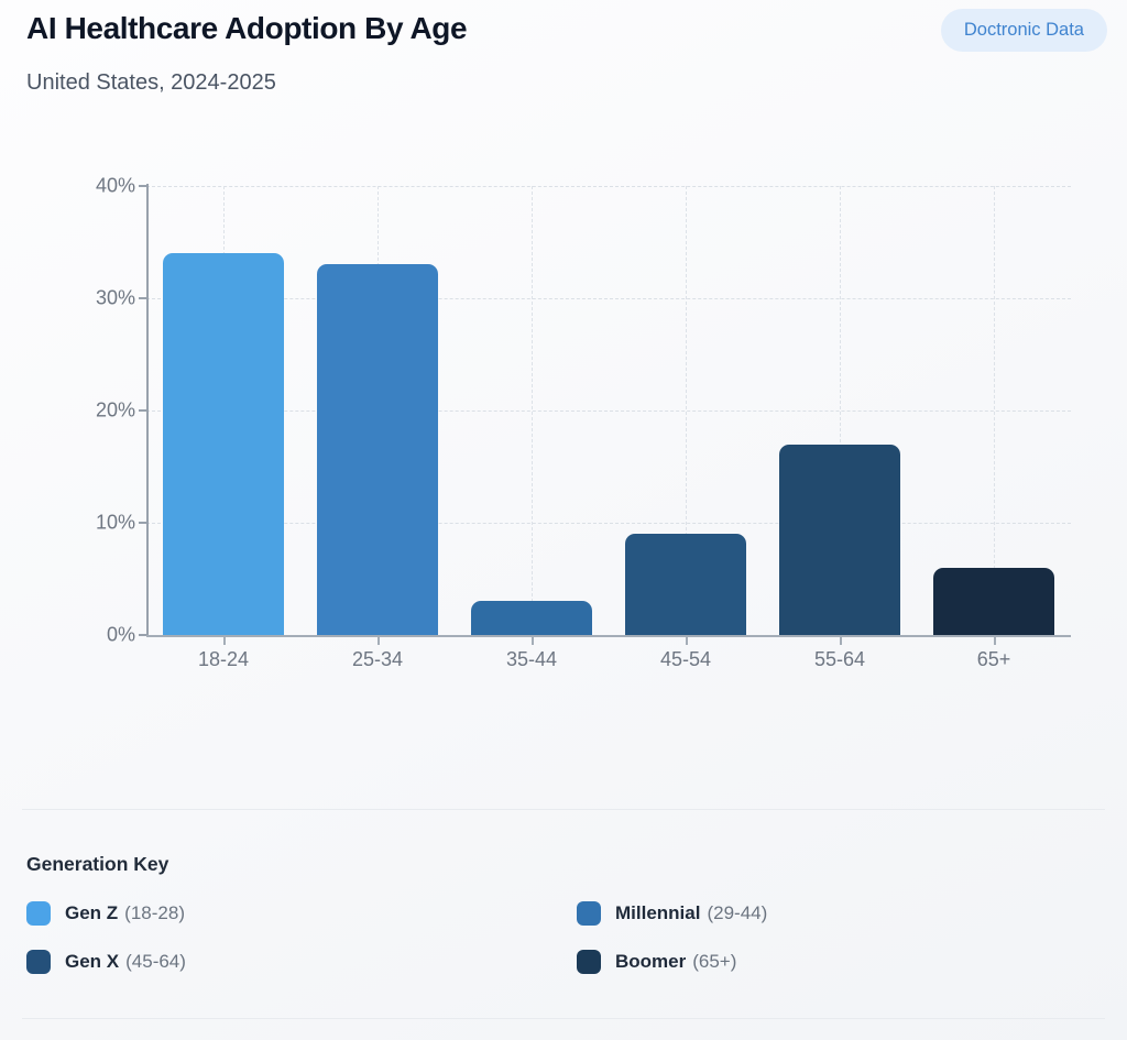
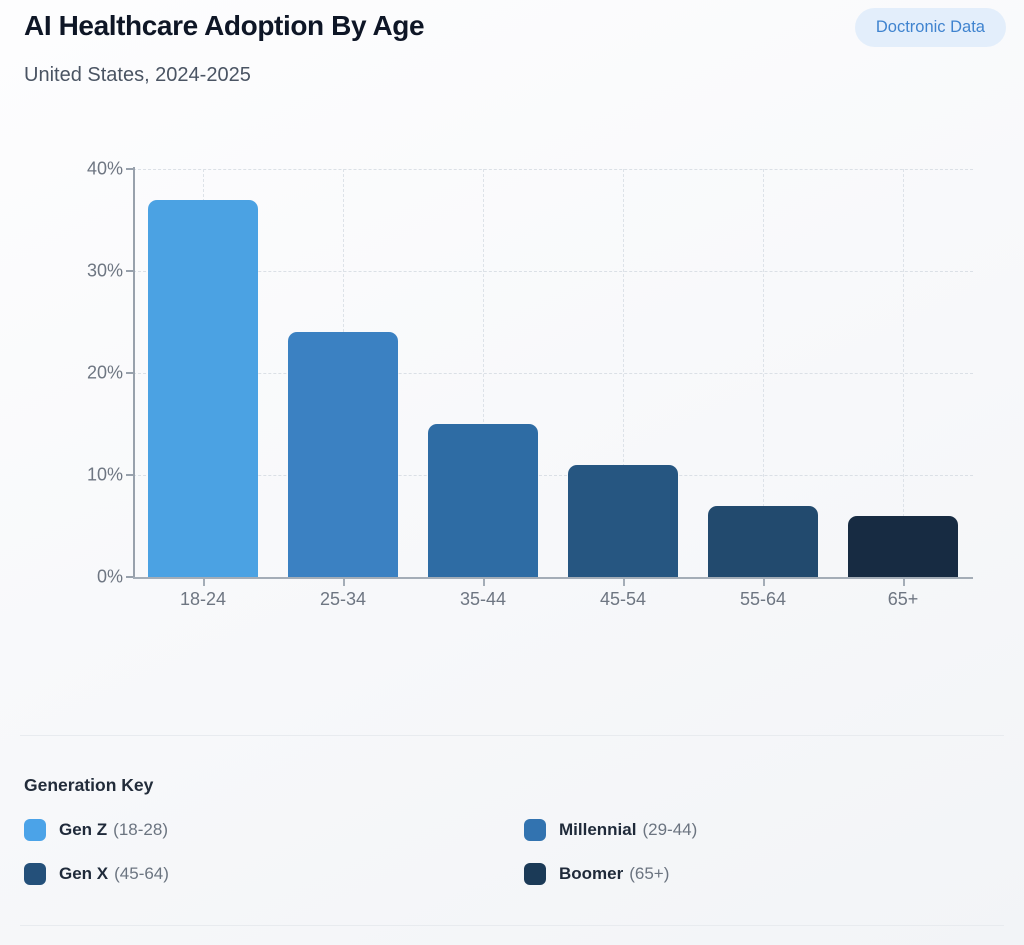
18-24: 34% -> 37%
25-34: 33% -> 24%
35-44: 3% -> 15%
45-54: 9% -> 11%
55-64: 17% -> 7%
